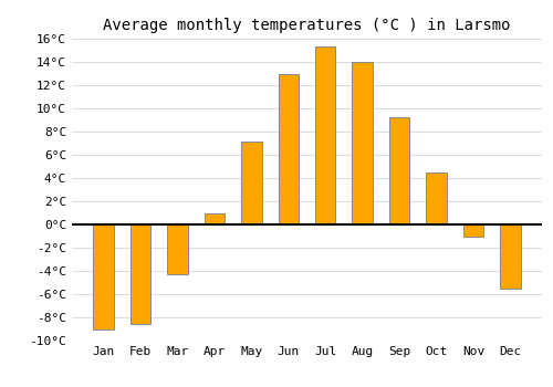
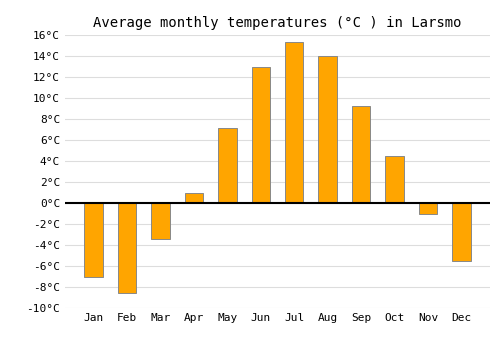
Jan: -9.0°C -> -7.0°C
Mar: -4.3°C -> -3.4°C
